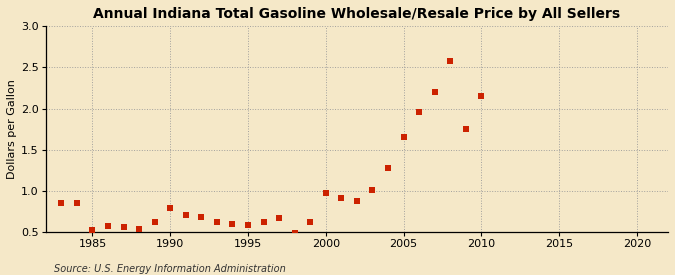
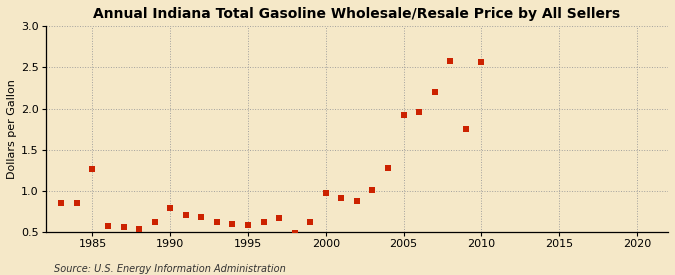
1985: 0.52 -> 1.26
2005: 1.65 -> 1.92
2010: 2.15 -> 2.56
